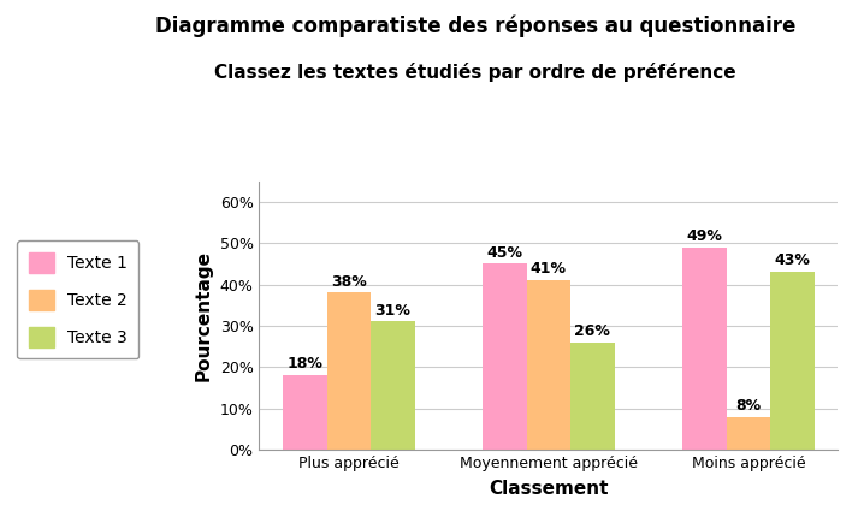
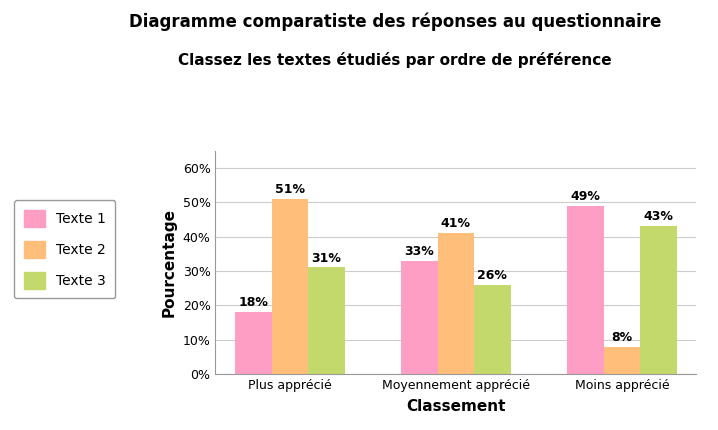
Texte 2/Plus apprécié: 38% -> 51%
Texte 1/Moyennement apprécié: 45% -> 33%
